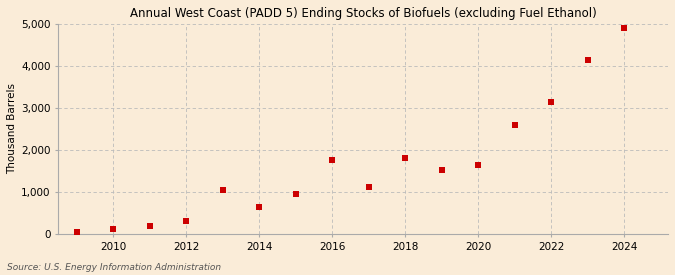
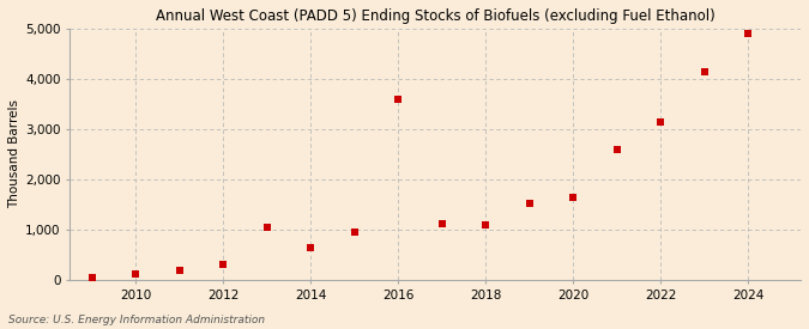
2016: 1,750 -> 3,600
2018: 1,800 -> 1,100
